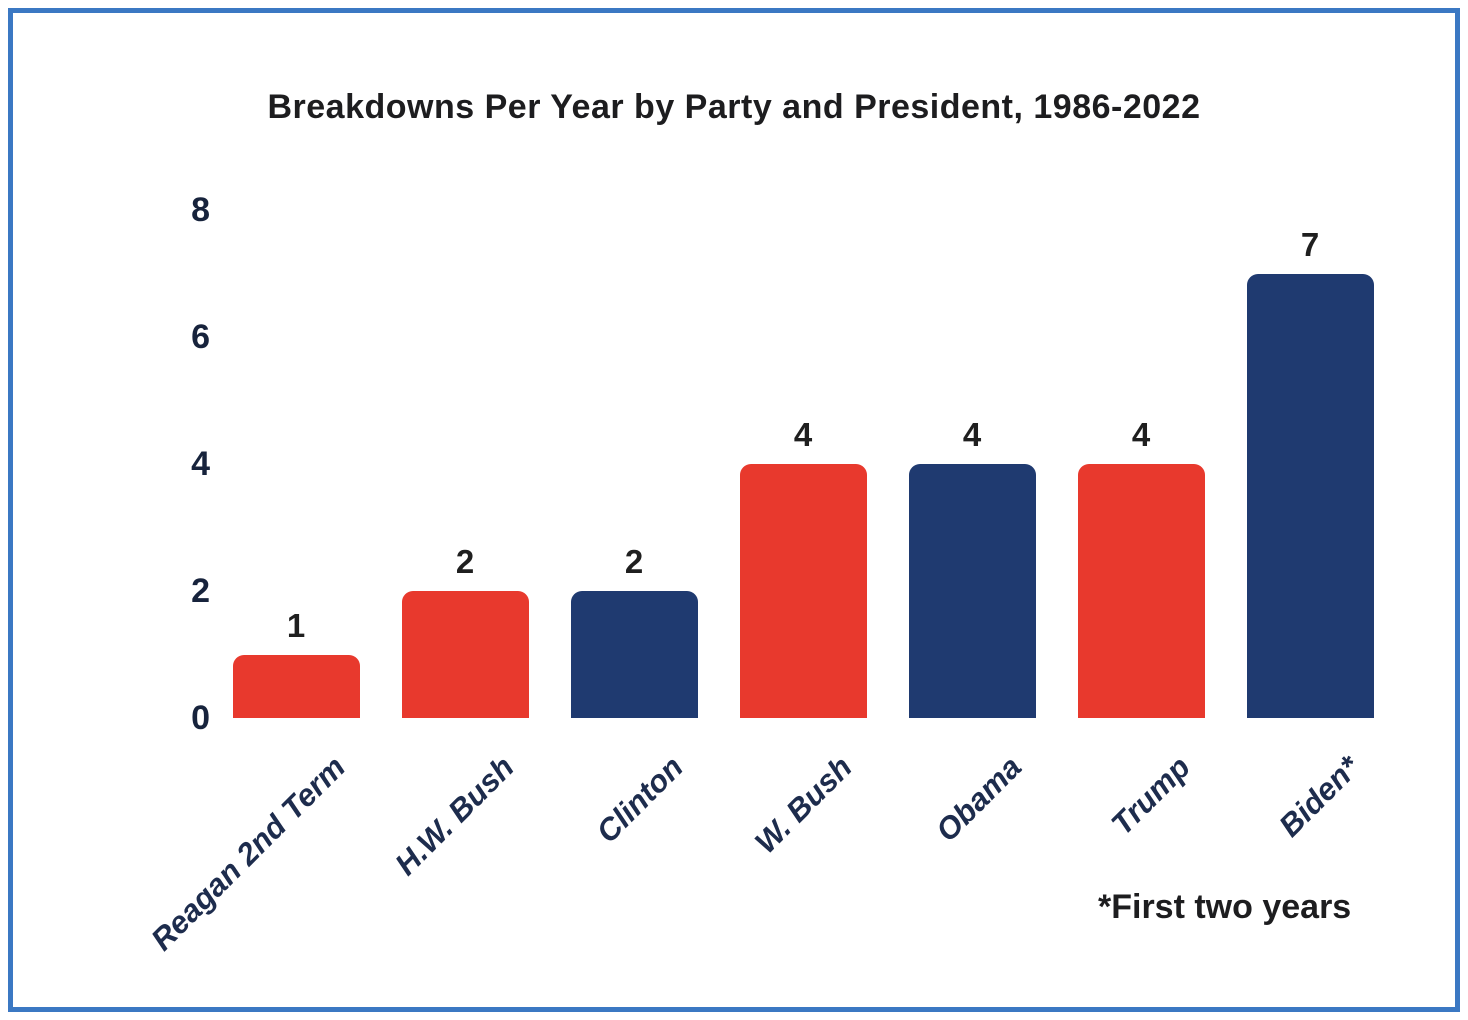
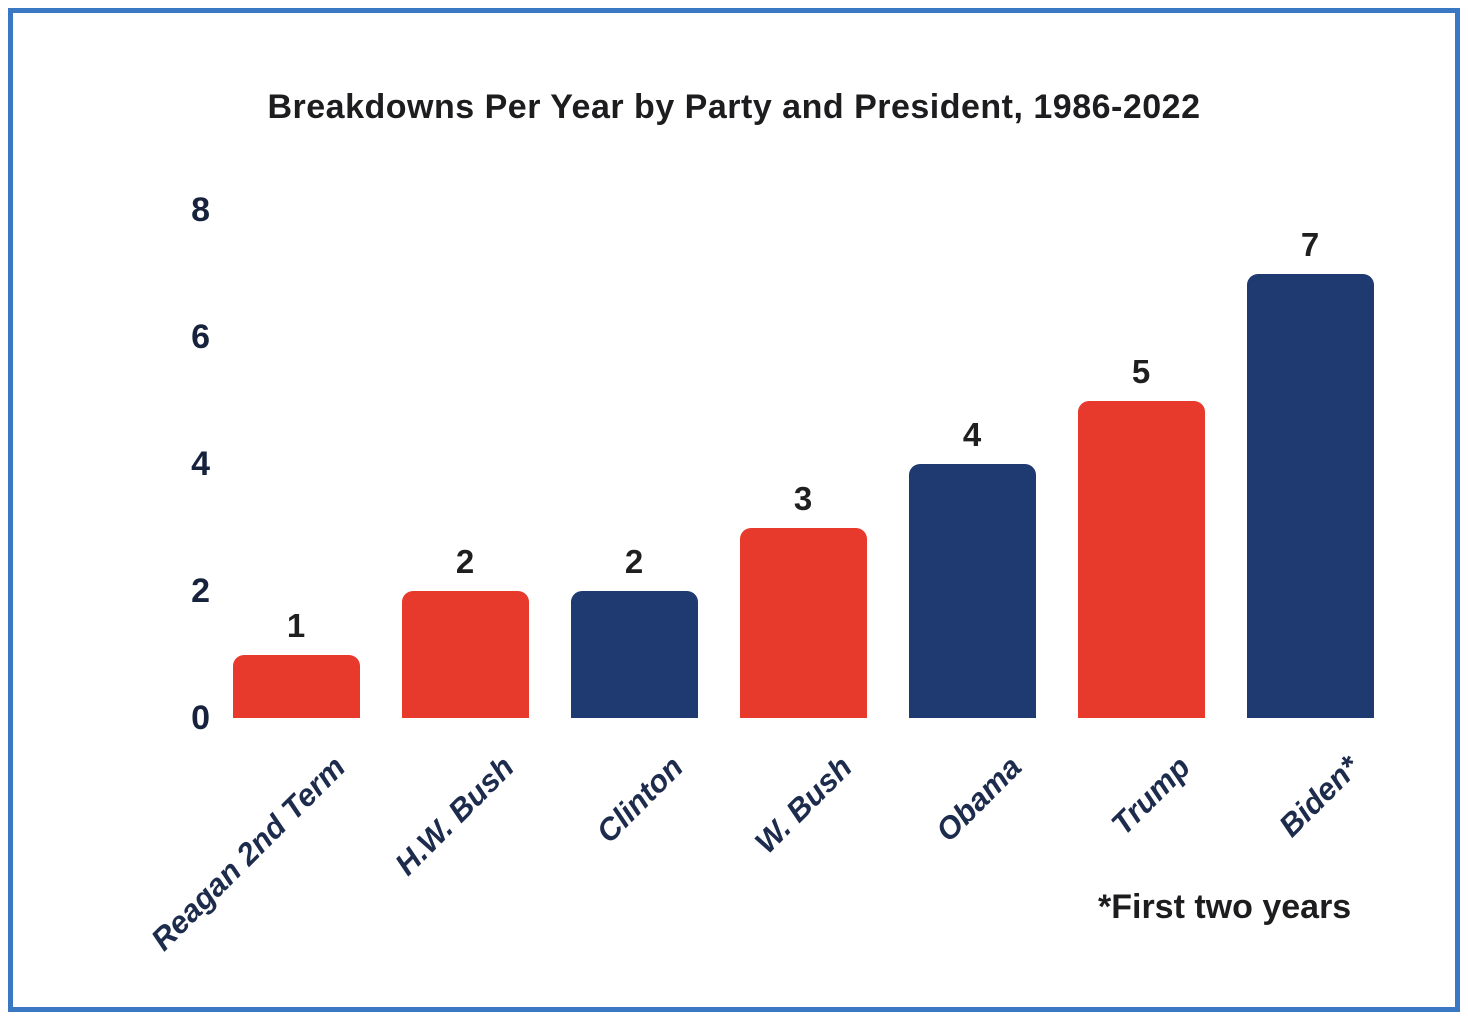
W. Bush: 4 -> 3
Trump: 4 -> 5
